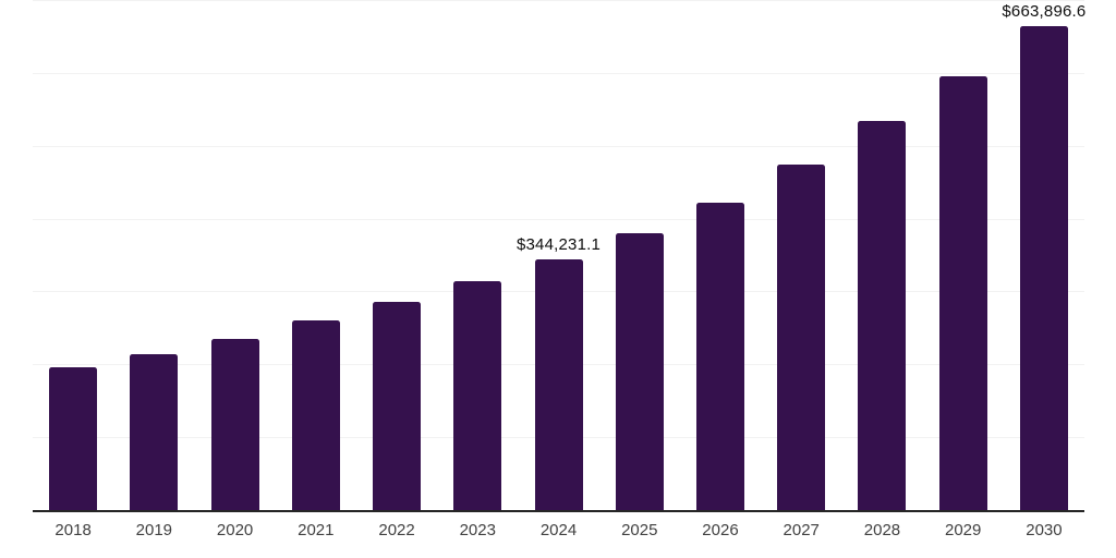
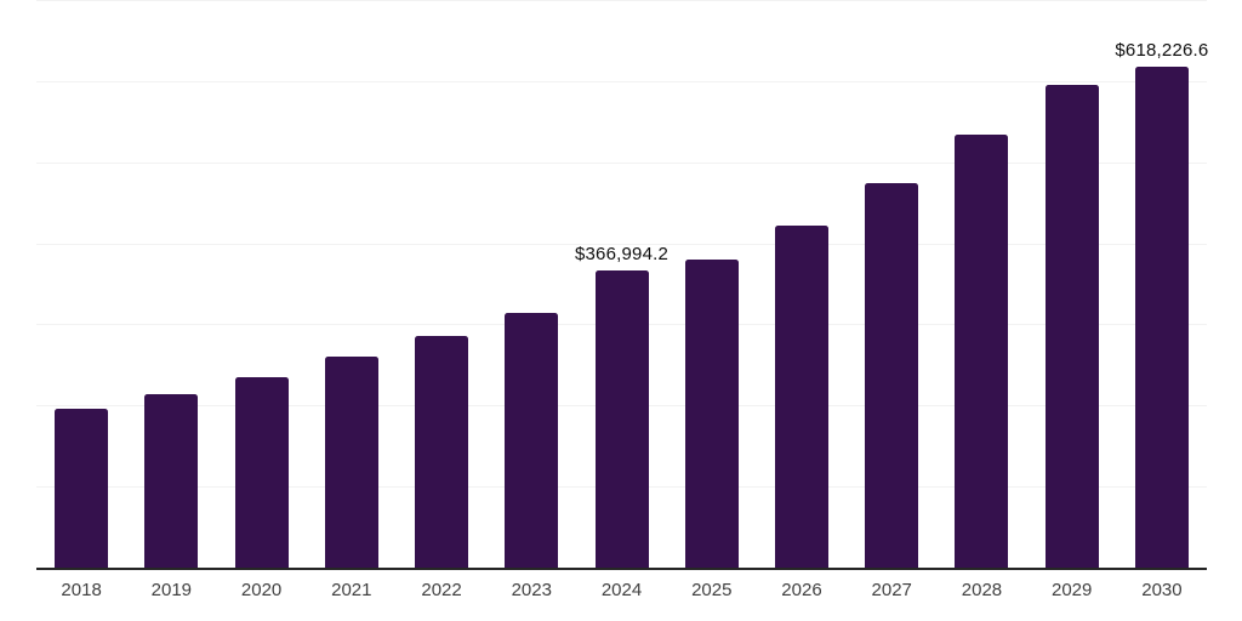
2024: $344,231.1 -> $366,994.2
2030: $663,896.6 -> $618,226.6
